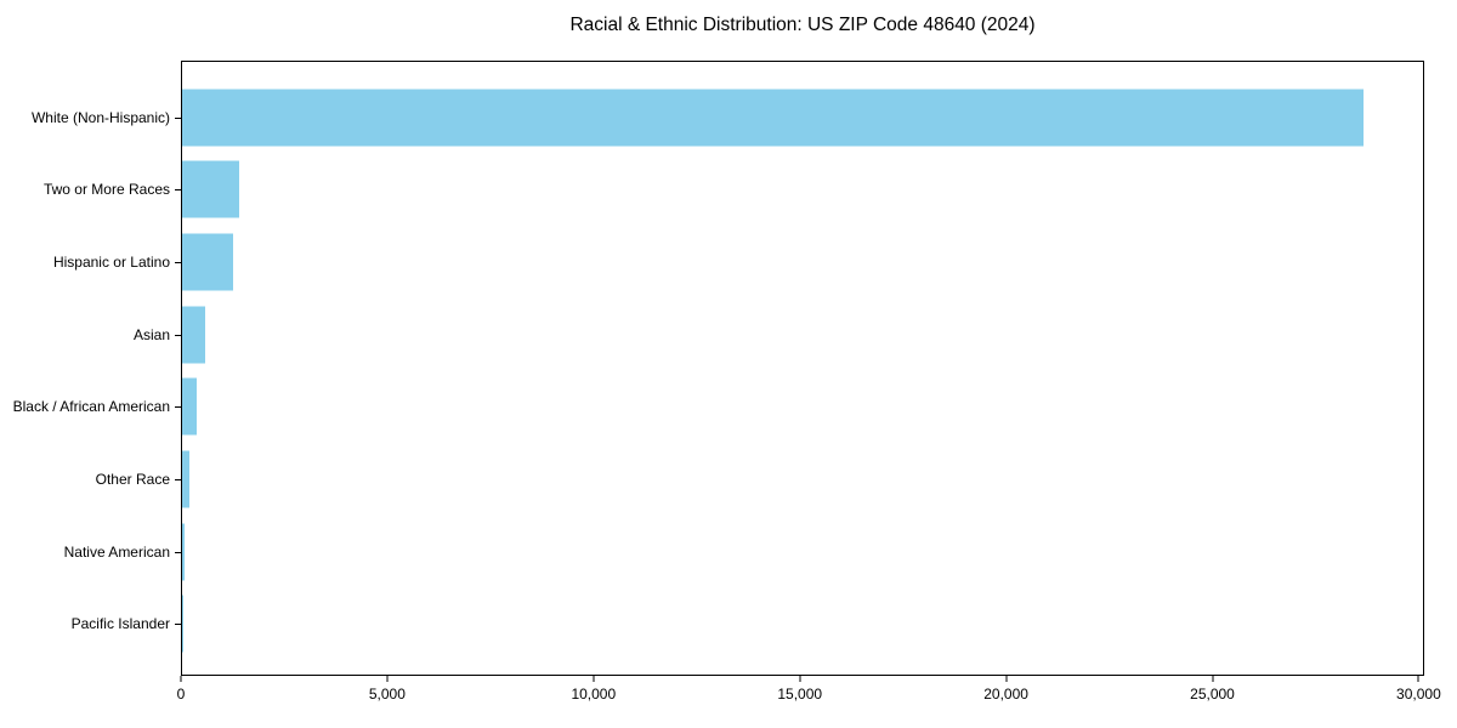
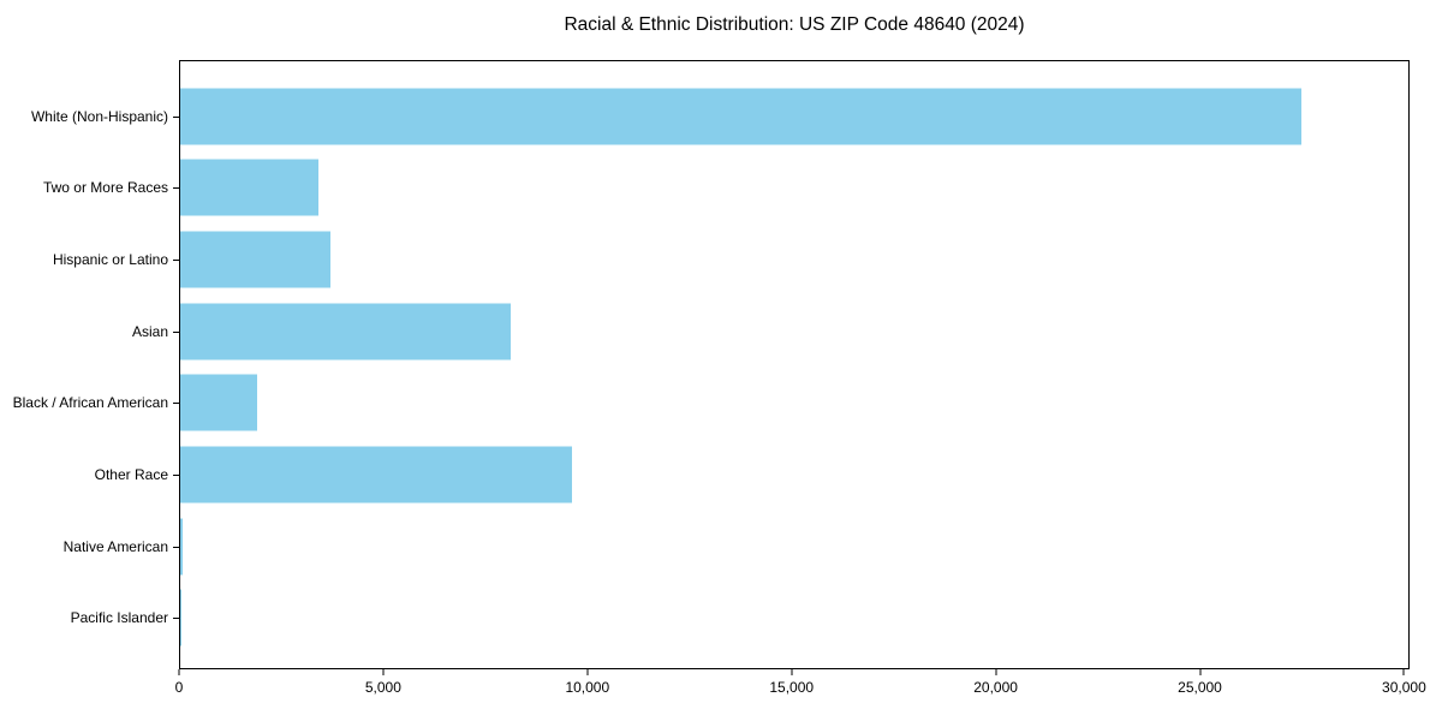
White (Non-Hispanic): 28700 -> 27500
Two or More Races: 1400 -> 3400
Hispanic or Latino: 1200 -> 3700
Asian: 600 -> 8100
Black / African American: 300 -> 1900
Other Race: 200 -> 9600
